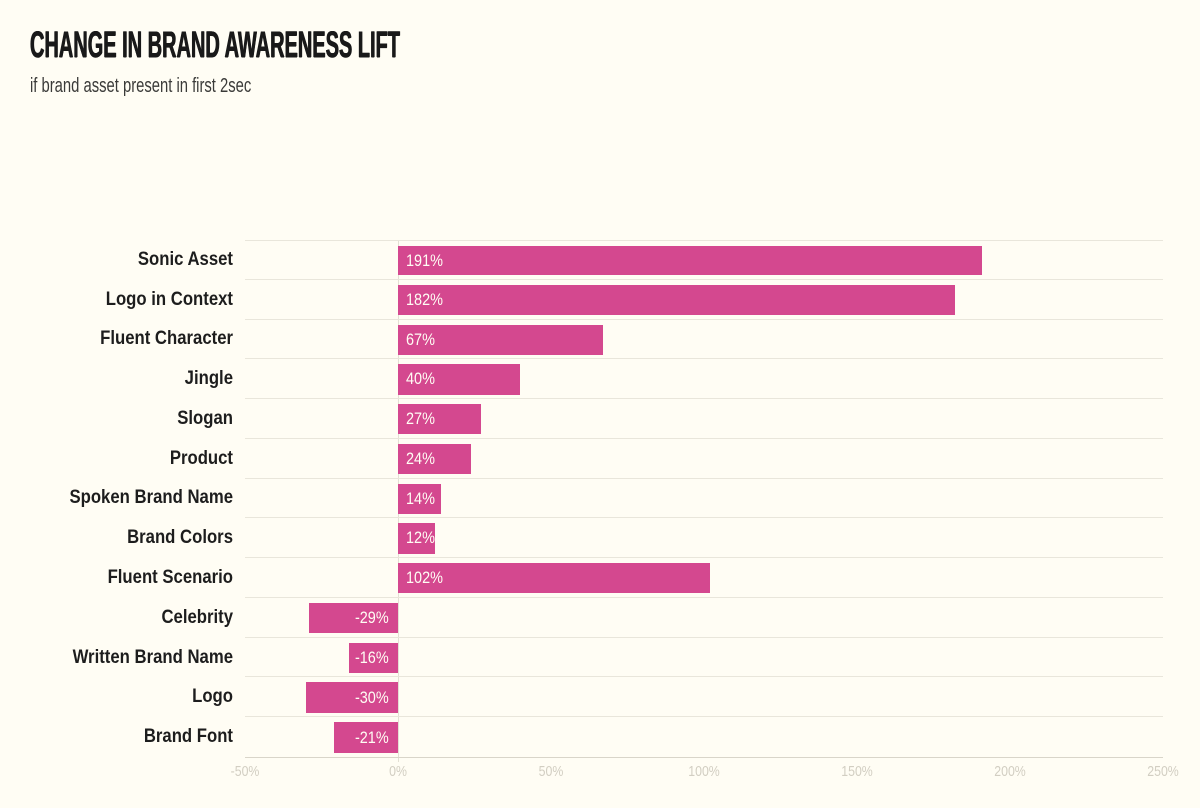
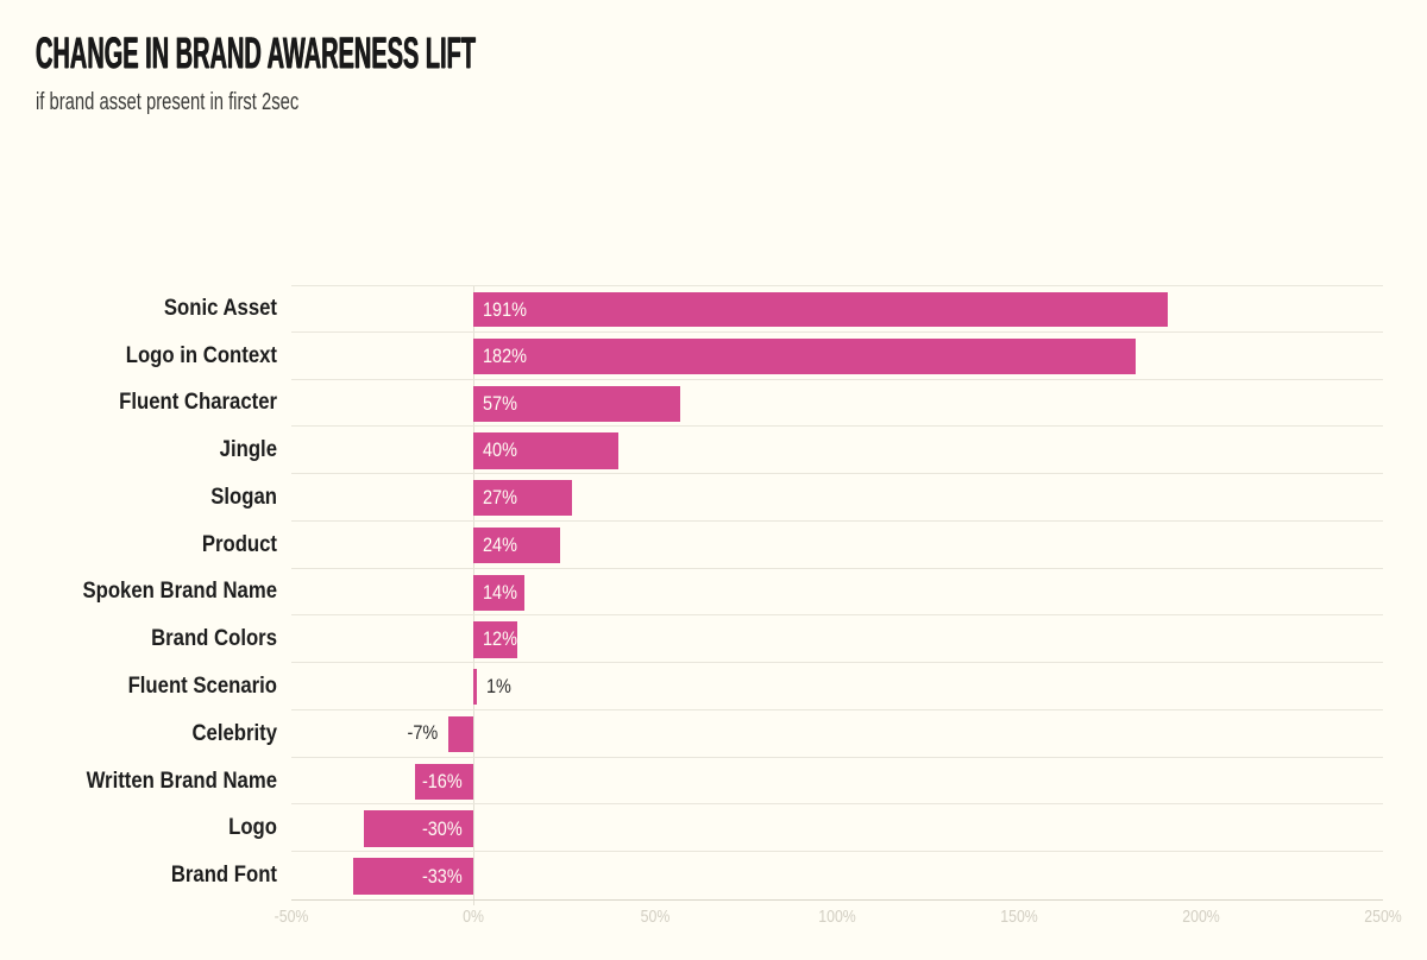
Fluent Character: 67% -> 57%
Fluent Scenario: 102% -> 1%
Celebrity: -29% -> -7%
Brand Font: -21% -> -33%
